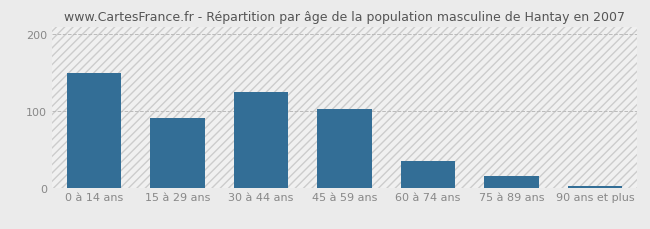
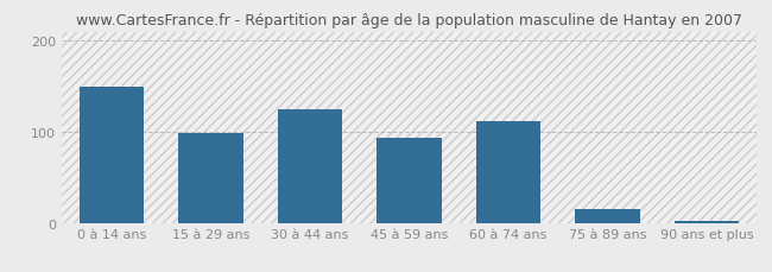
15 à 29 ans: 91 -> 98
45 à 59 ans: 103 -> 94
60 à 74 ans: 35 -> 112
